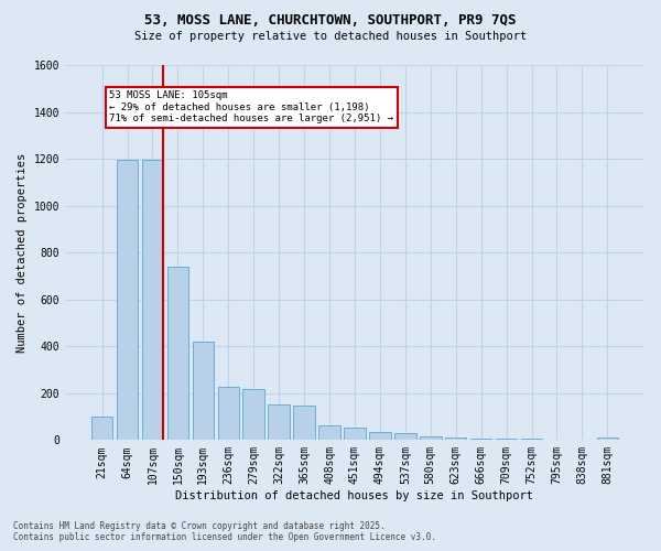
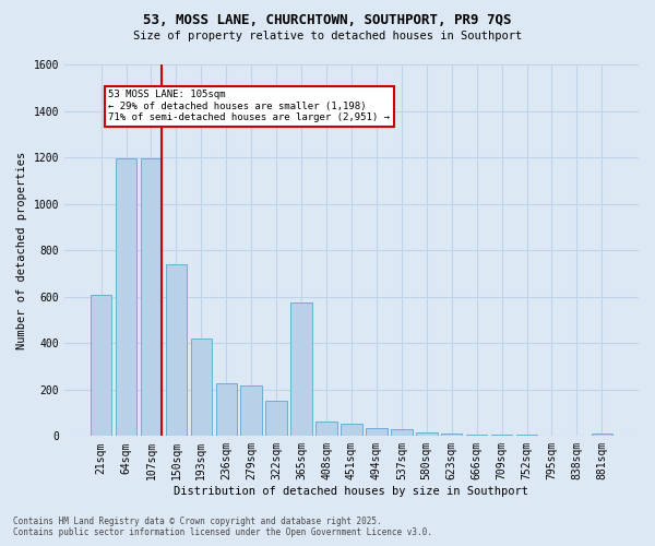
21sqm: 100 -> 610
365sqm: 145 -> 575
